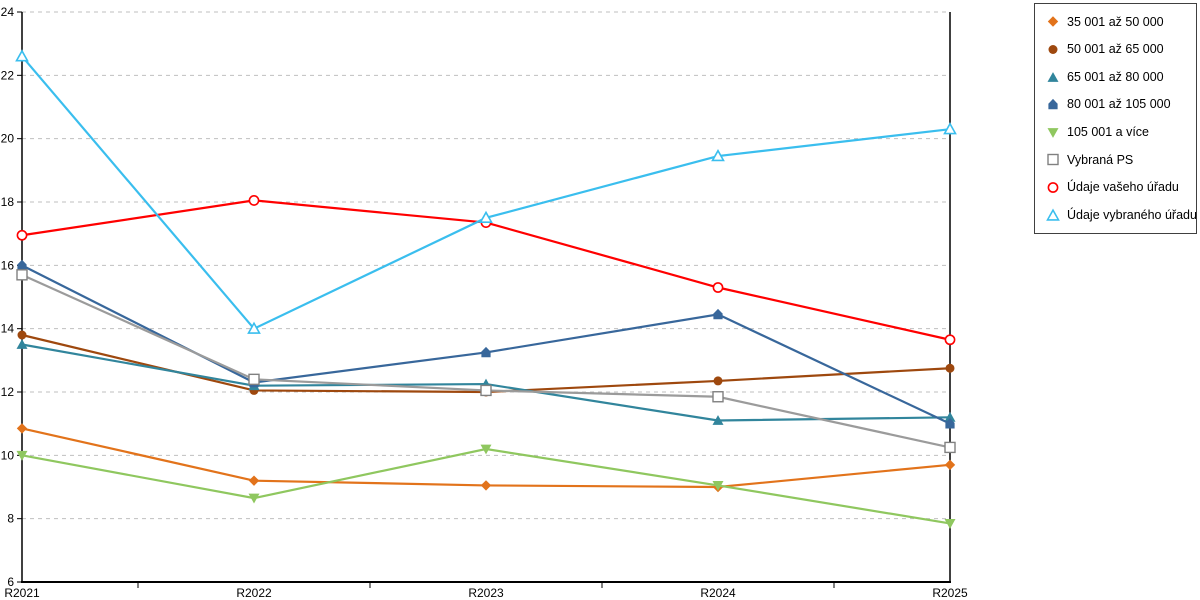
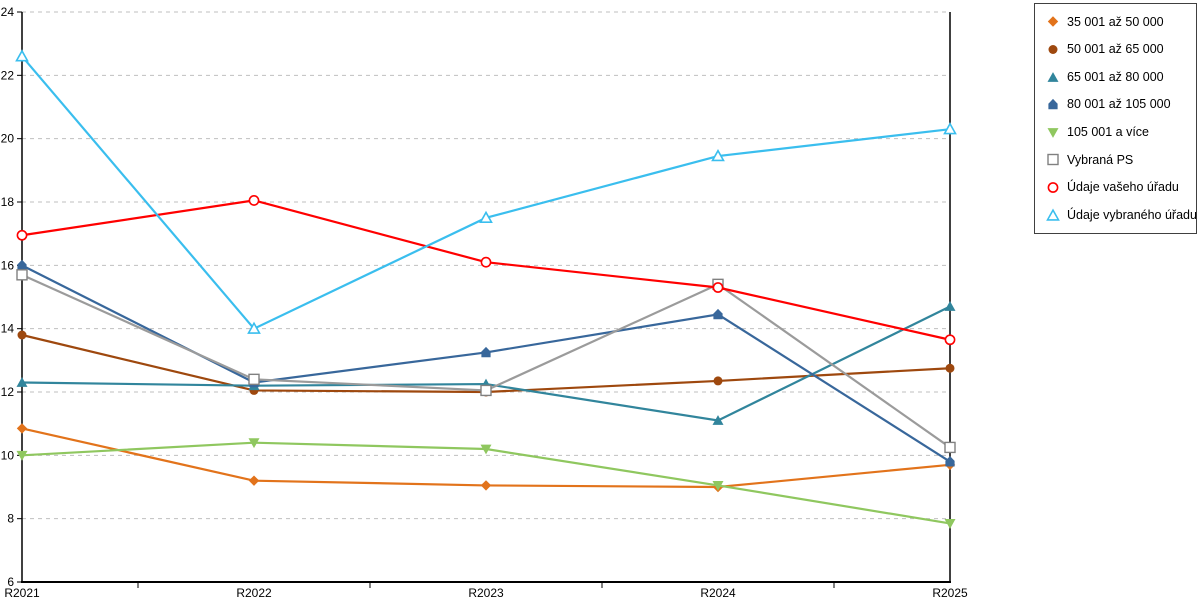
65 001 až 80 000/R2021: 13.5 -> 12.3
105 001 a více/R2022: 8.7 -> 10.4
Údaje vašeho úřadu/R2023: 17.4 -> 16.1
Vybraná PS/R2024: 11.8 -> 15.4
65 001 až 80 000/R2025: 11.2 -> 14.7
80 001 až 105 000/R2025: 11.0 -> 9.8
